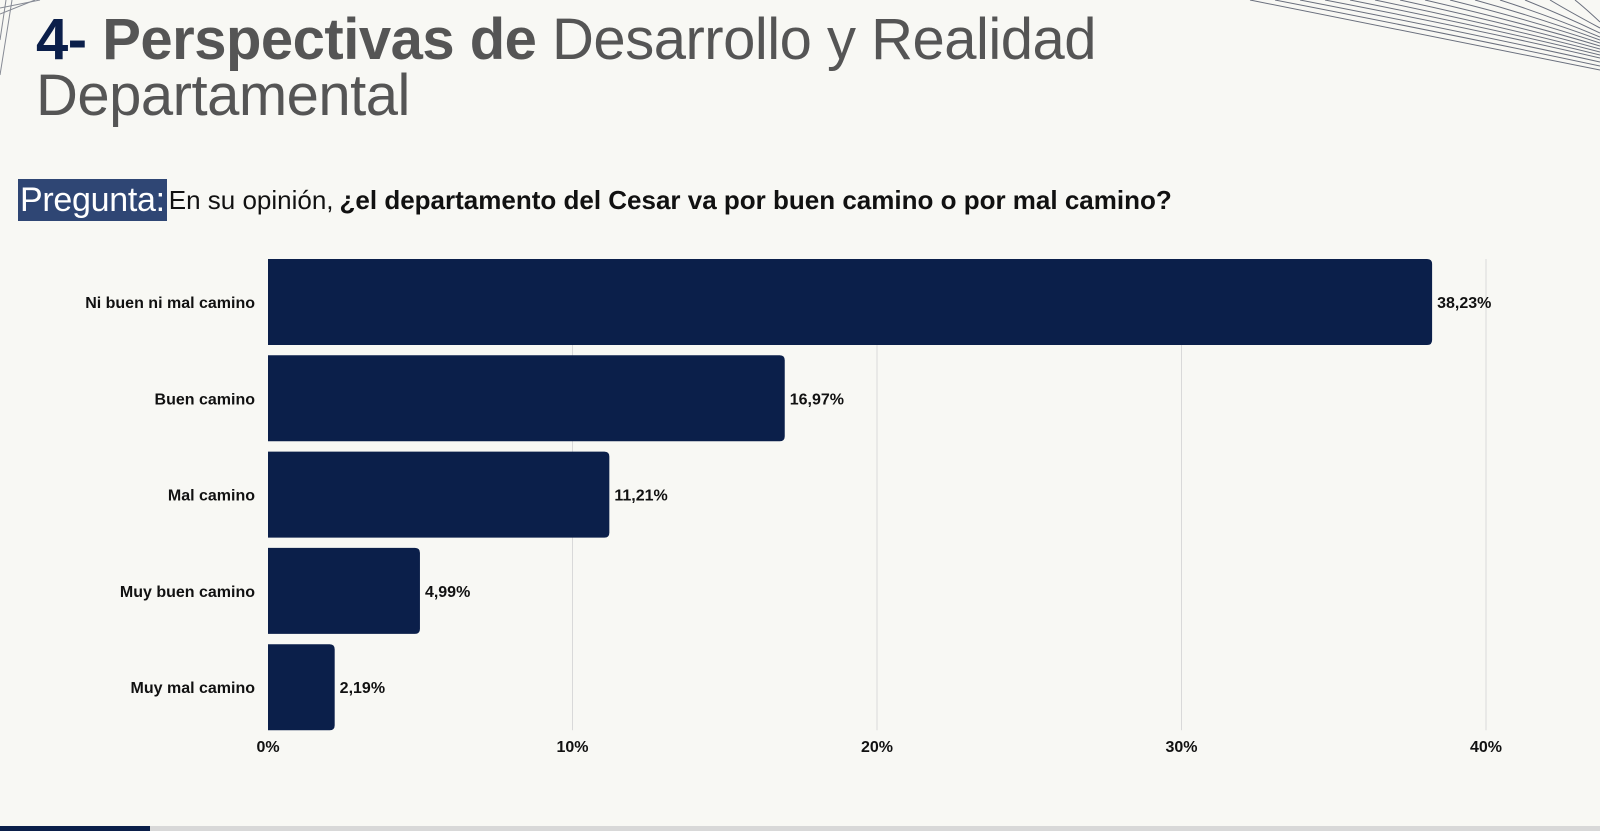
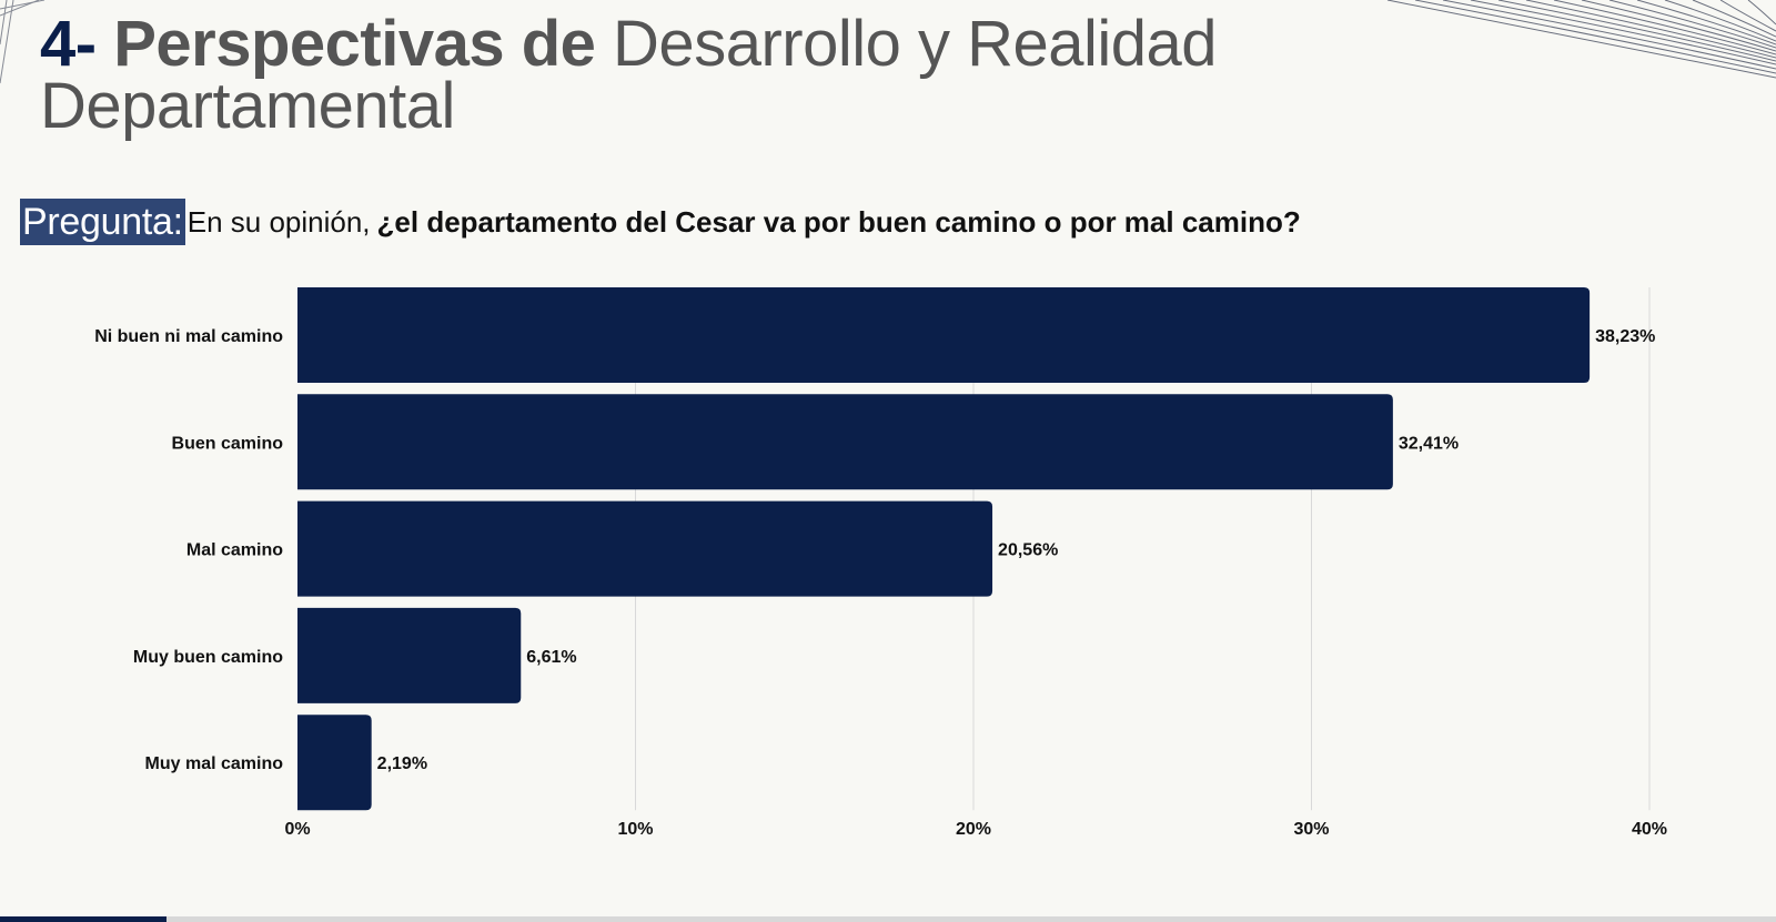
Buen camino: 16,97% -> 32,41%
Mal camino: 11,21% -> 20,56%
Muy buen camino: 4,99% -> 6,61%
